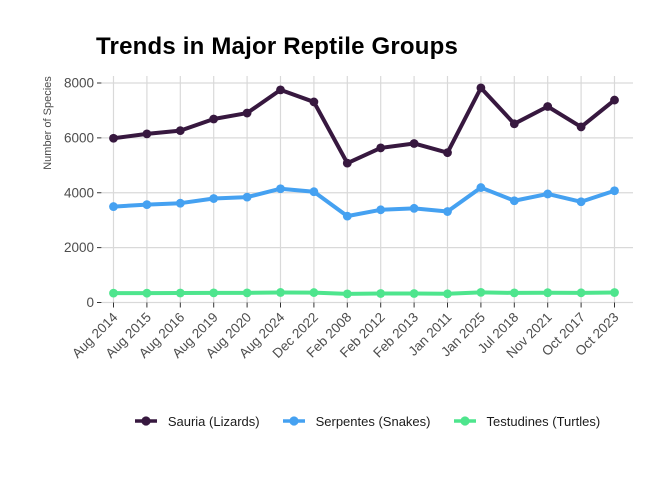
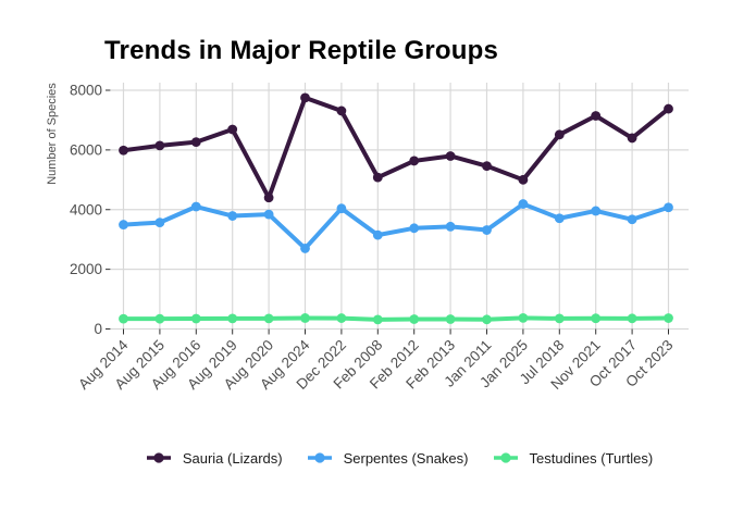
Serpentes (Snakes)/Aug 2016: 3600 -> 4100
Sauria (Lizards)/Aug 2020: 6900 -> 4400
Serpentes (Snakes)/Aug 2024: 4100 -> 2700
Sauria (Lizards)/Jan 2025: 7800 -> 5000
